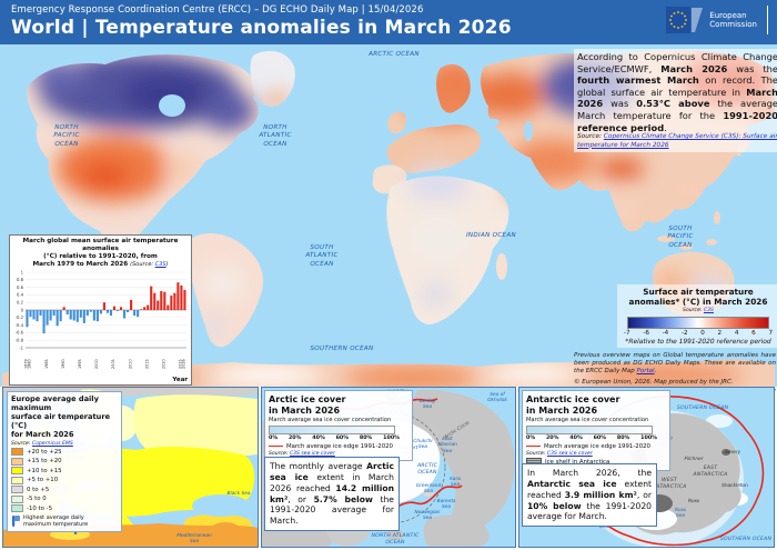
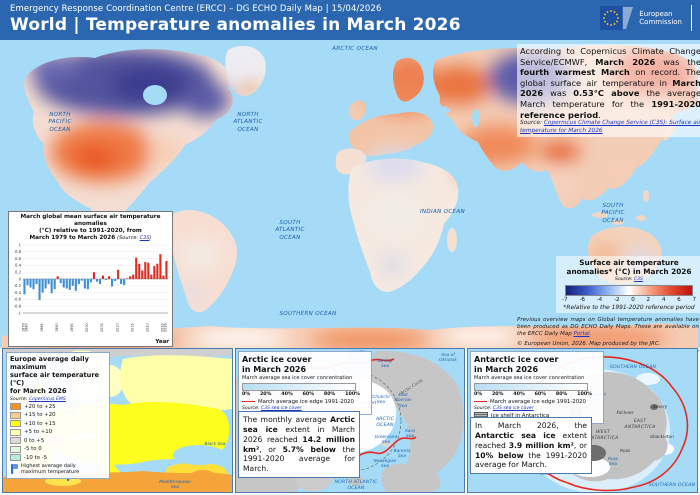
2025: 0.7 -> 0.1
